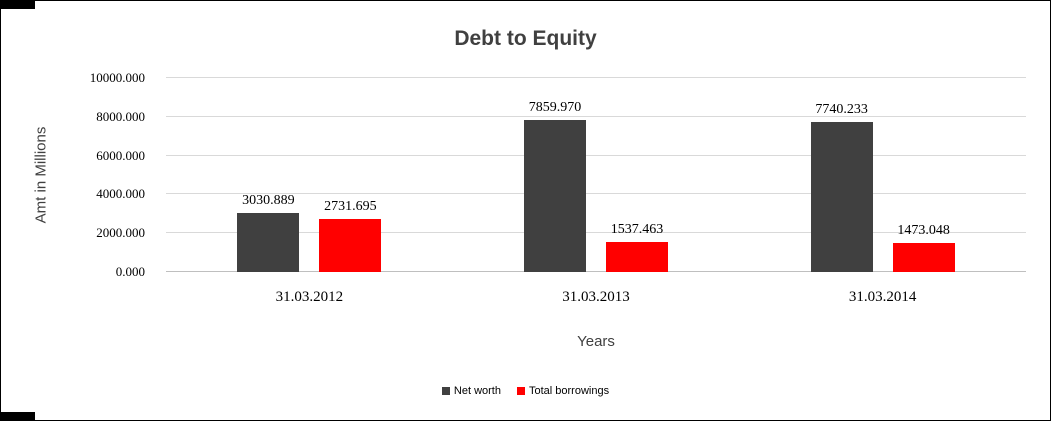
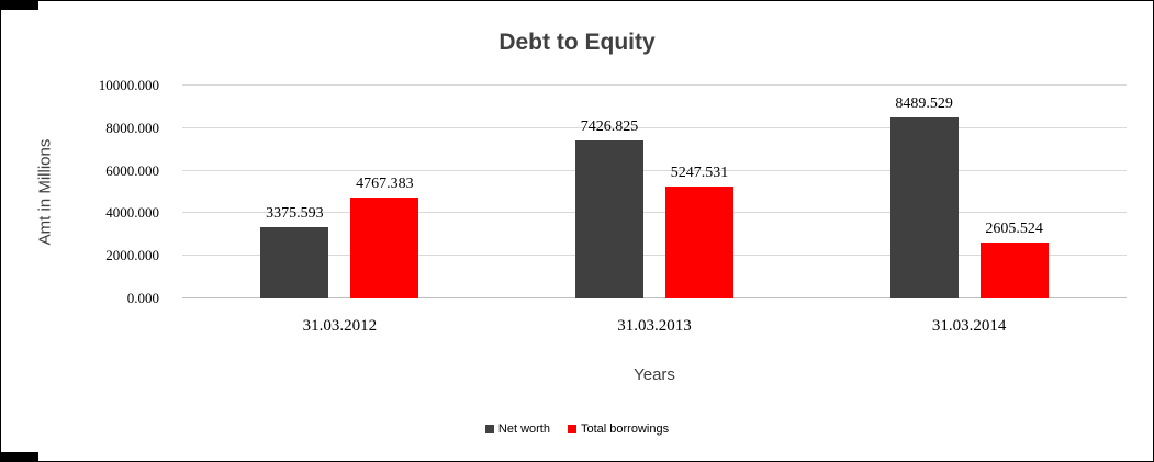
Net worth/31.03.2012: 3030.889 -> 3375.593
Total borrowings/31.03.2012: 2731.695 -> 4767.383
Net worth/31.03.2013: 7859.970 -> 7426.825
Total borrowings/31.03.2013: 1537.463 -> 5247.531
Net worth/31.03.2014: 7740.233 -> 8489.529
Total borrowings/31.03.2014: 1473.048 -> 2605.524
